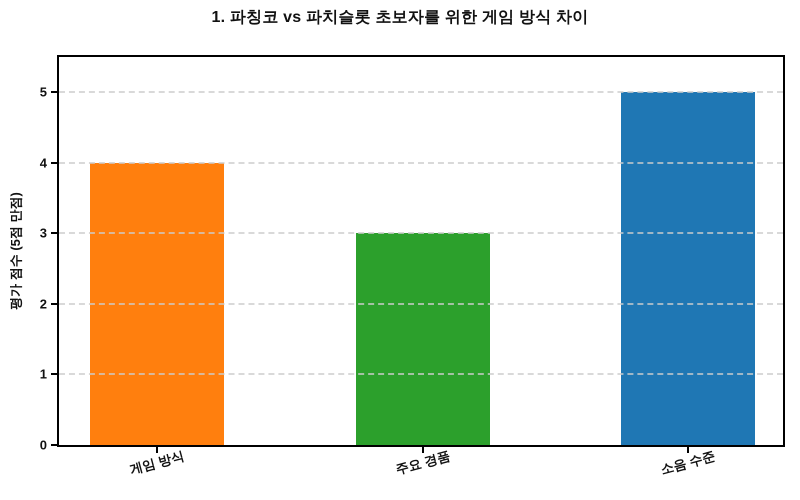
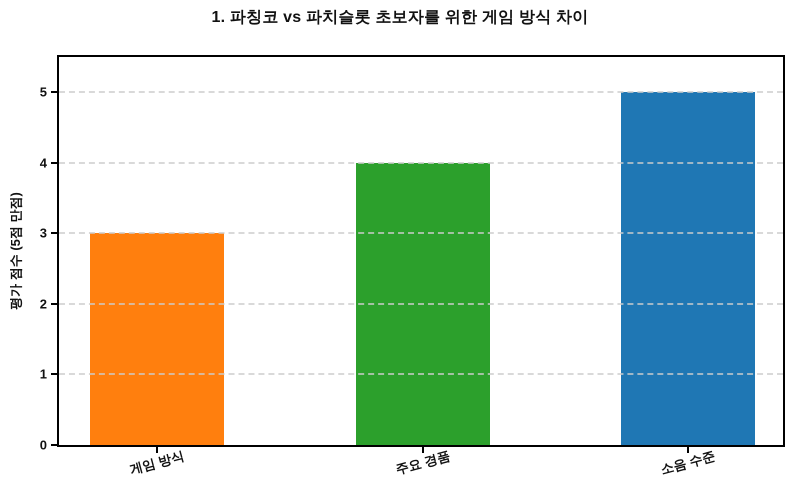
게임 방식: 4 -> 3
주요 경품: 3 -> 4
